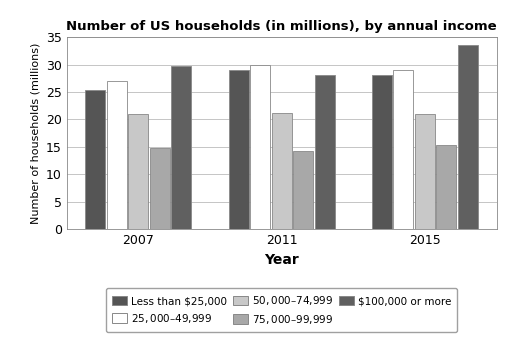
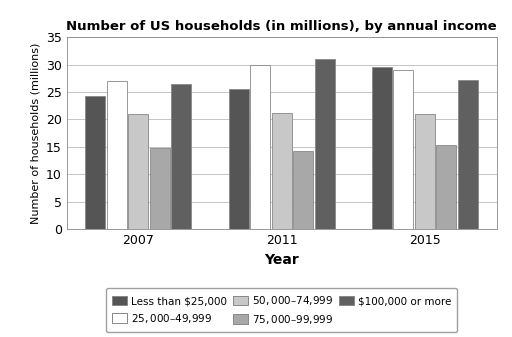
Less than $25,000/2007: 25.3 -> 24.2
$100,000 or more/2007: 29.7 -> 26.4
Less than $25,000/2011: 29.0 -> 25.6
$100,000 or more/2011: 28.0 -> 31.0
Less than $25,000/2015: 28.1 -> 29.6
$100,000 or more/2015: 33.5 -> 27.2
